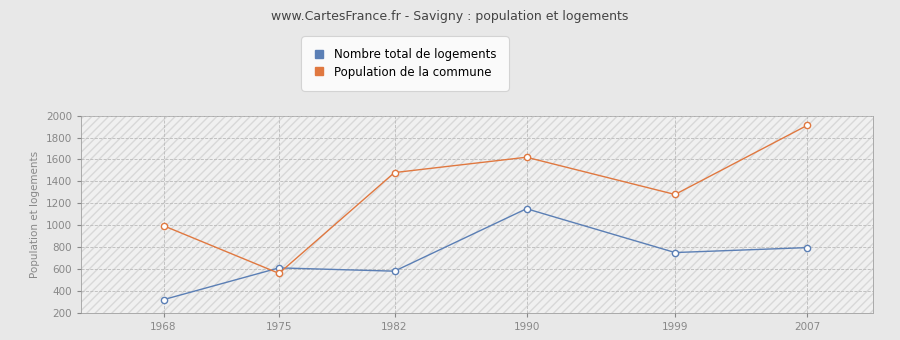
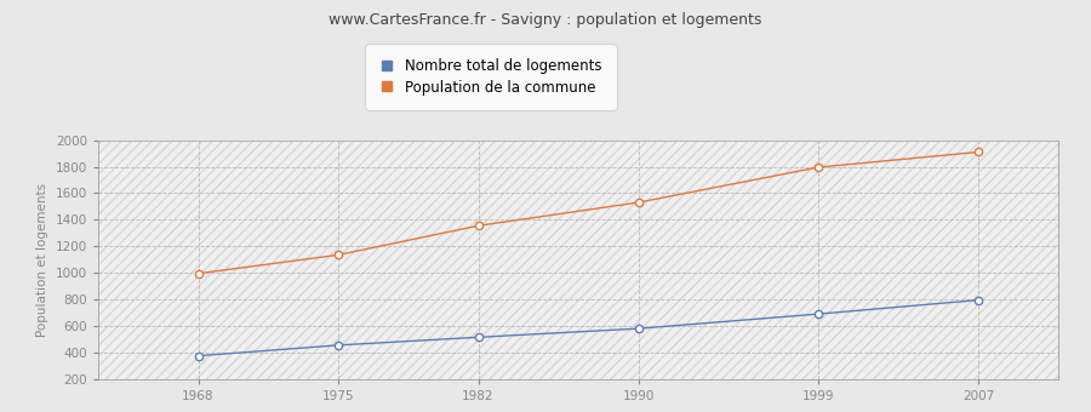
Nombre total de logements/1968: 320 -> 380
Nombre total de logements/1975: 610 -> 460
Population de la commune/1975: 560 -> 1140
Nombre total de logements/1982: 580 -> 520
Population de la commune/1982: 1480 -> 1360
Nombre total de logements/1990: 1150 -> 580
Population de la commune/1990: 1620 -> 1530
Nombre total de logements/1999: 750 -> 690
Population de la commune/1999: 1280 -> 1800
